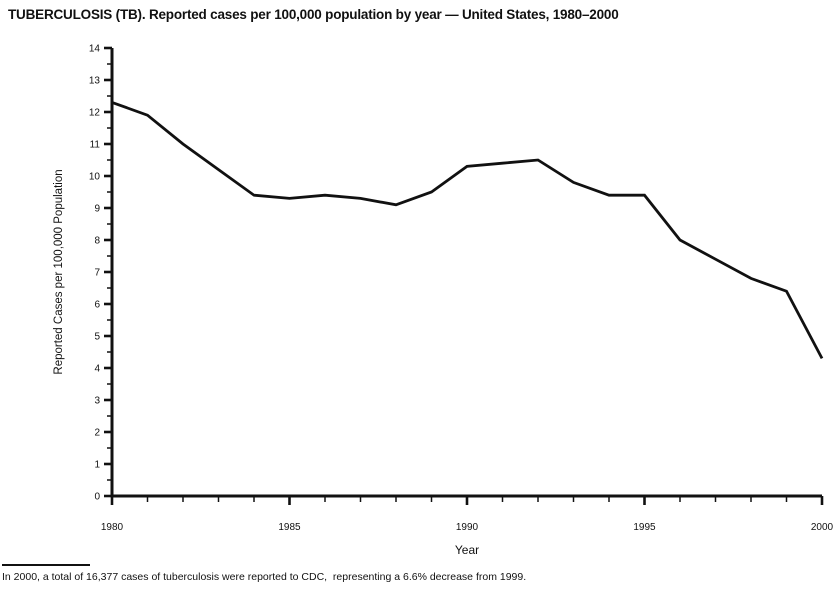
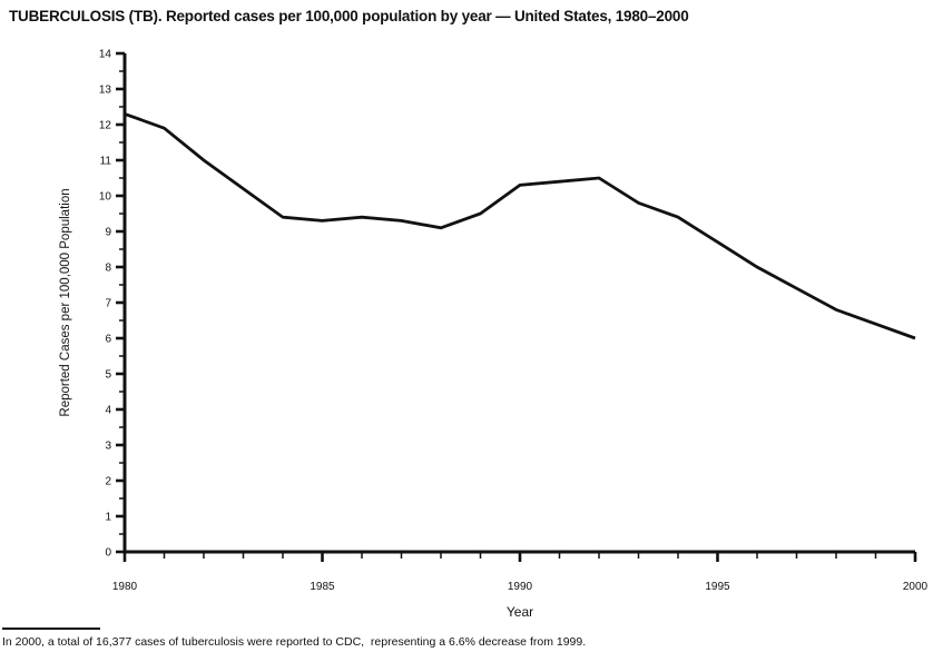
1995: 9.4 -> 8.7
2000: 4.3 -> 6.0
